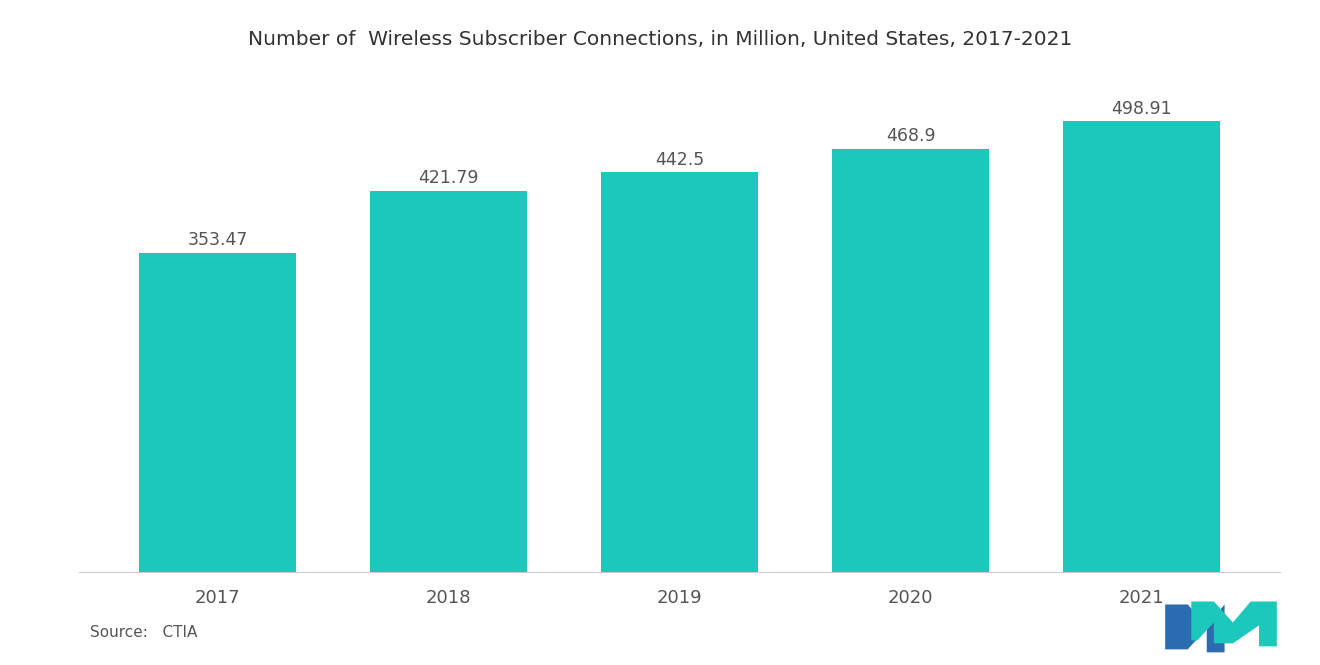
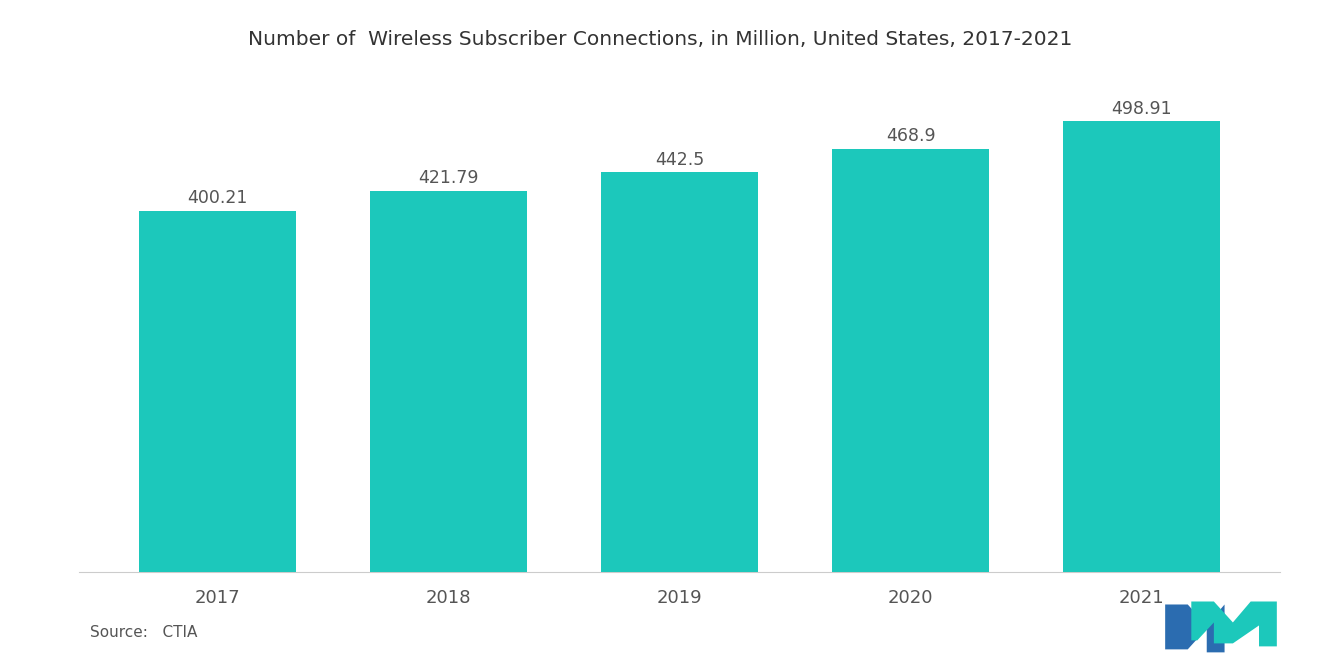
2017: 353.47 -> 400.21
